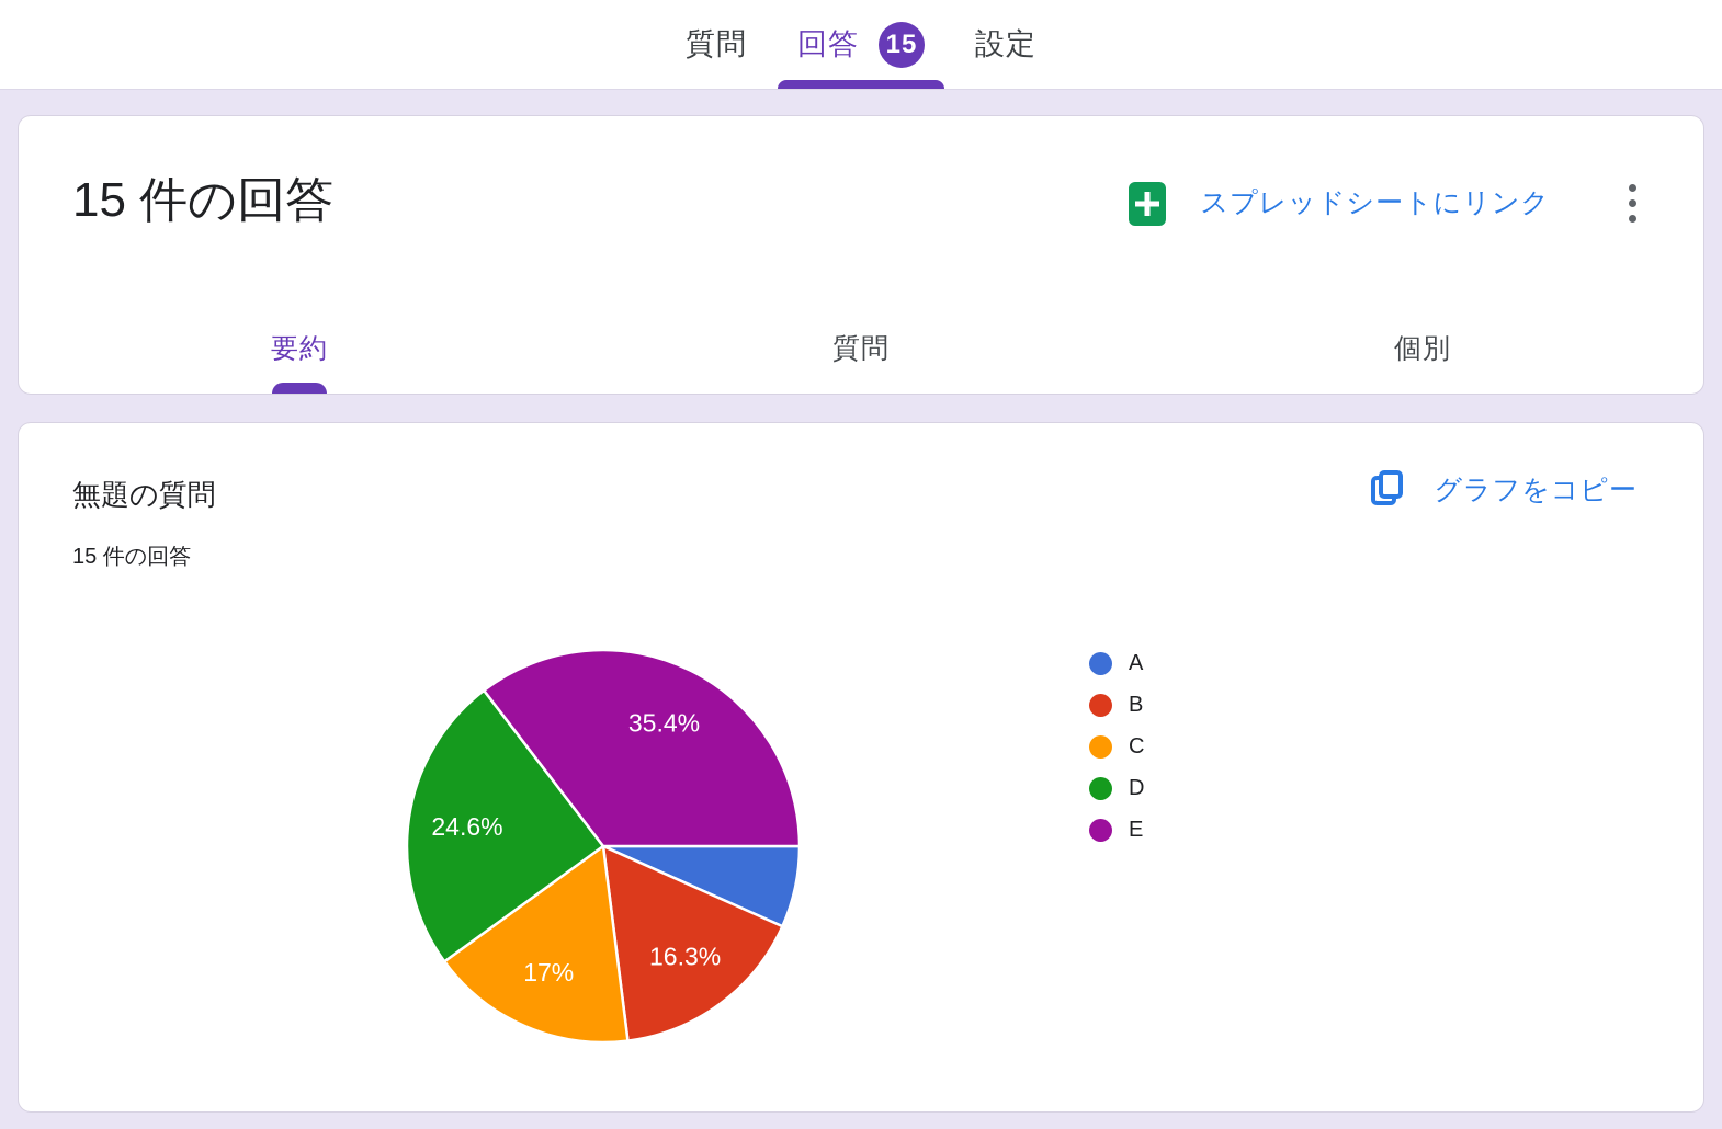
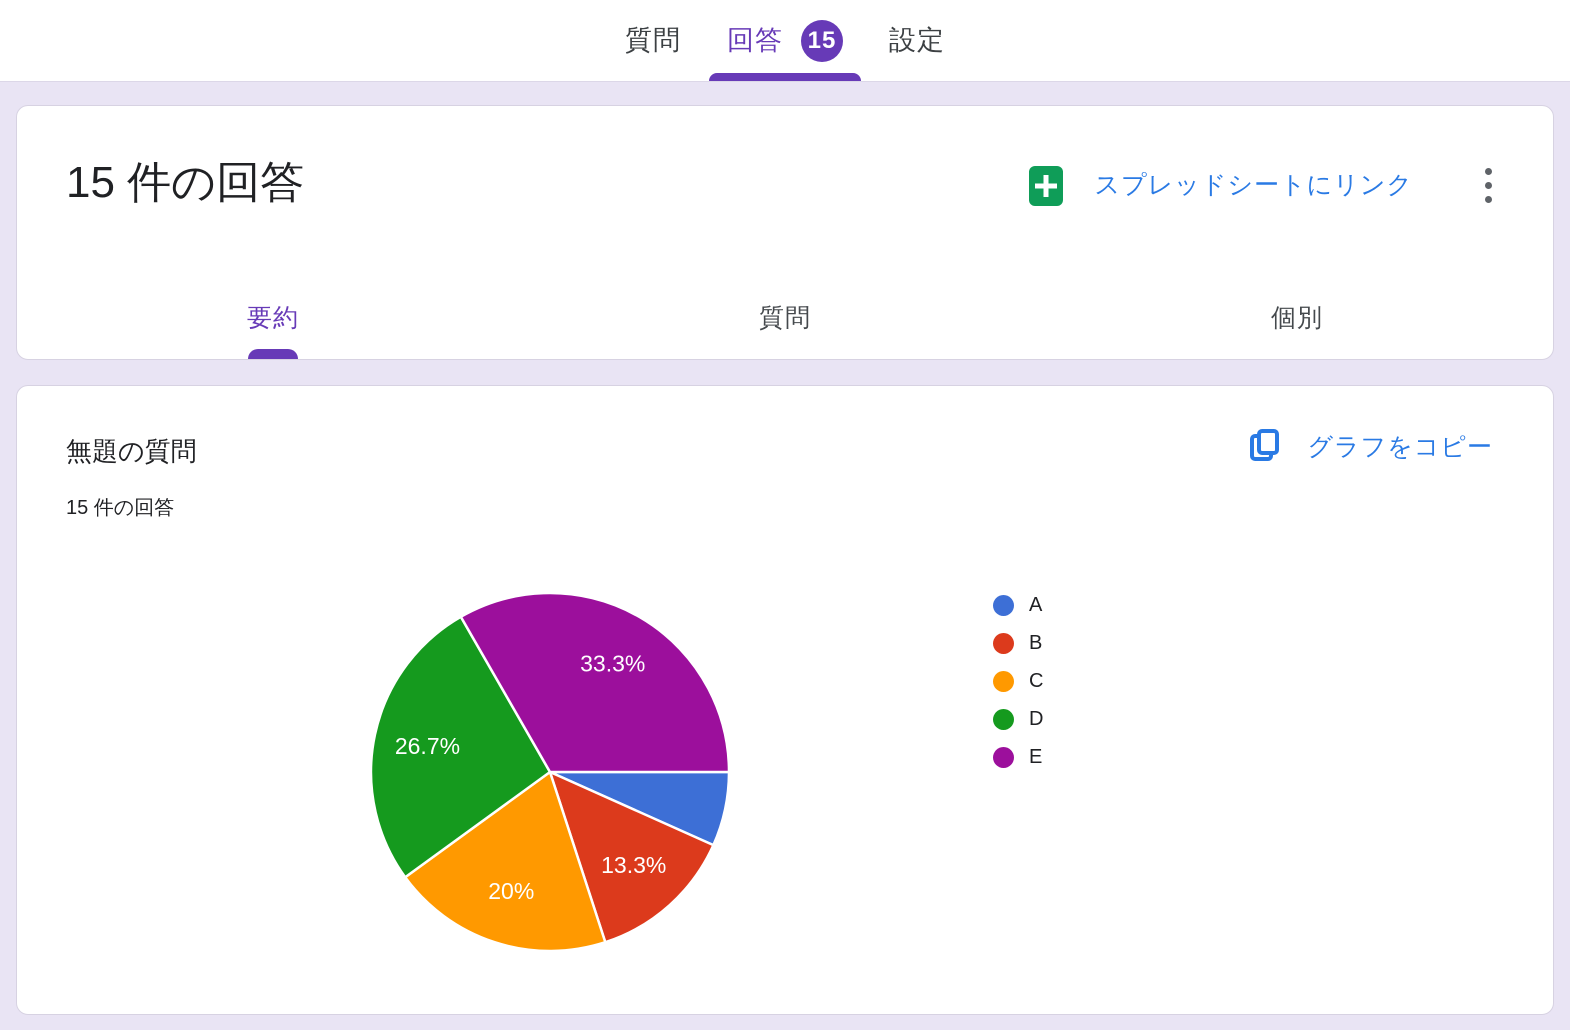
B: 16.3% -> 13.3%
C: 17% -> 20%
D: 24.6% -> 26.7%
E: 35.4% -> 33.3%
